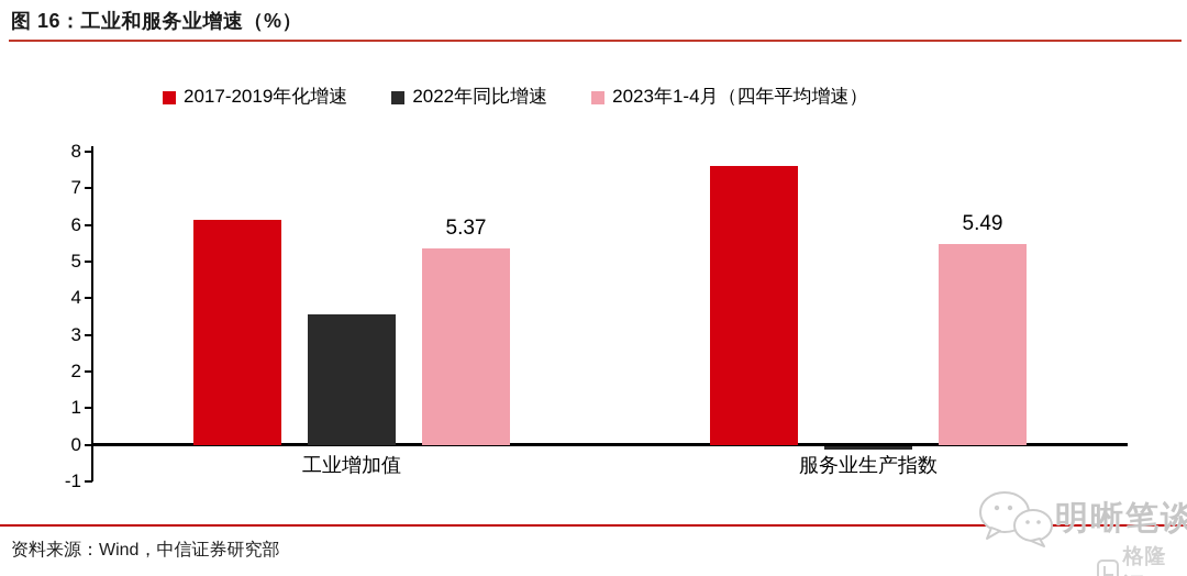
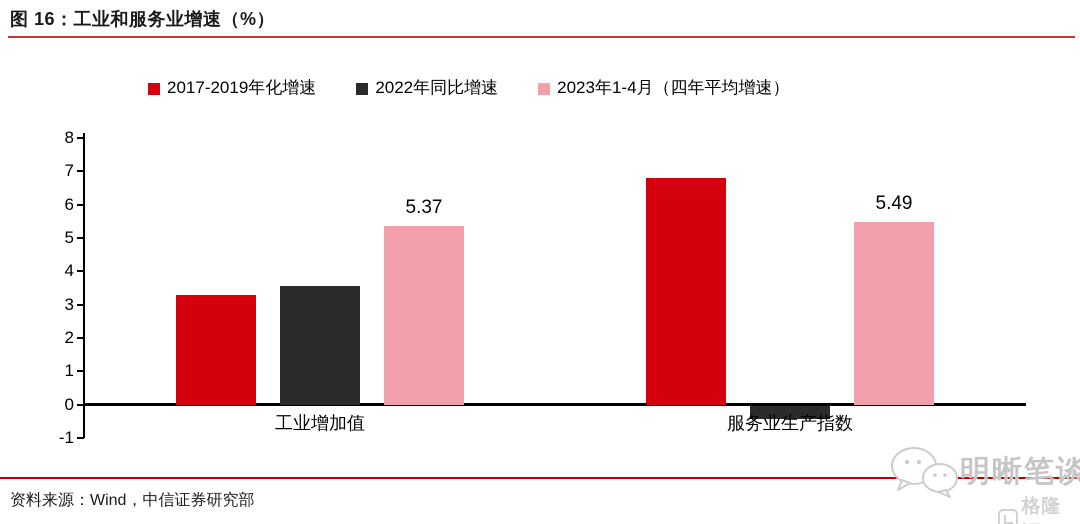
2017-2019年化增速/工业增加值: 6.2 -> 3.3
2017-2019年化增速/服务业生产指数: 7.6 -> 6.8
2022年同比增速/服务业生产指数: -0.1 -> -0.4
